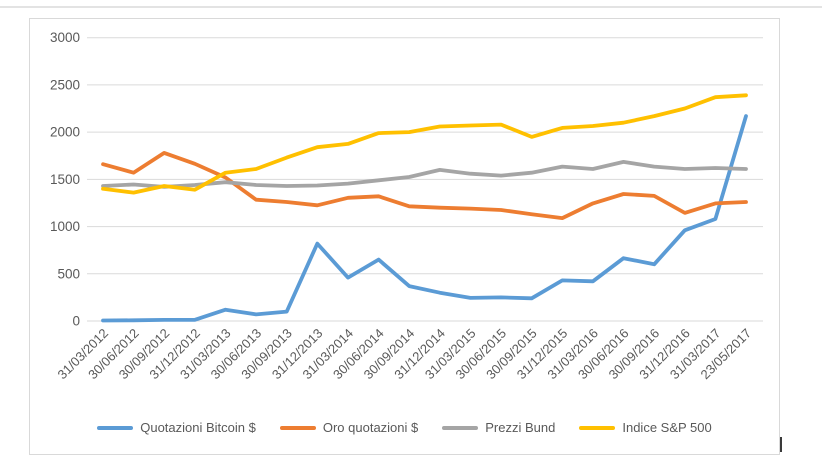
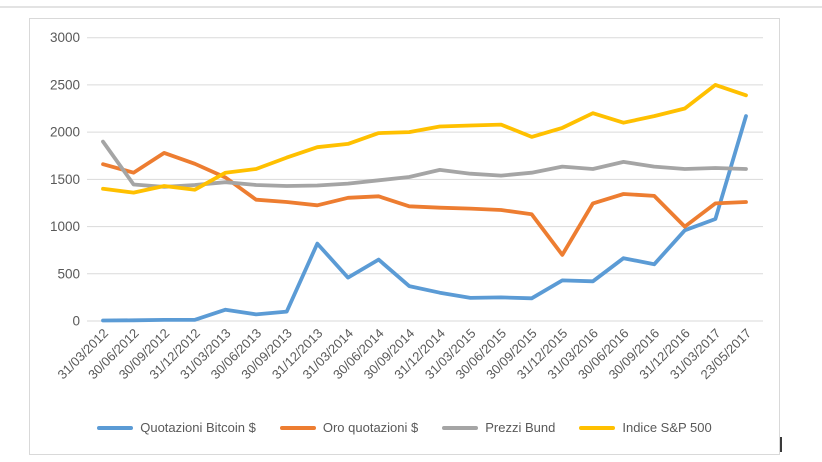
Prezzi Bund/31/03/2012: 1400 -> 1900
Oro quotazioni $/31/12/2015: 1100 -> 700
Indice S&P 500/31/03/2016: 2100 -> 2200
Oro quotazioni $/31/12/2016: 1100 -> 1000
Indice S&P 500/31/03/2017: 2400 -> 2500
